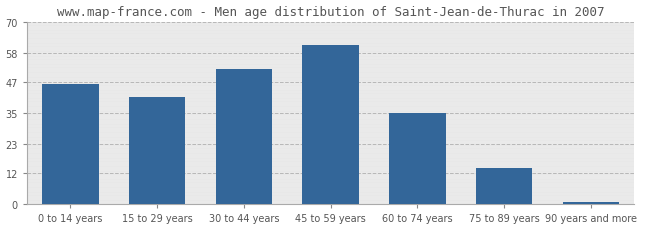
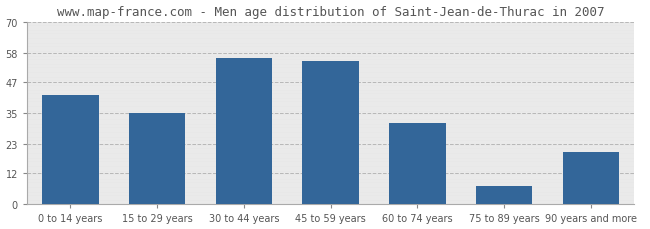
0 to 14 years: 46 -> 42
15 to 29 years: 41 -> 35
30 to 44 years: 52 -> 56
45 to 59 years: 61 -> 55
60 to 74 years: 35 -> 31
75 to 89 years: 14 -> 7
90 years and more: 1 -> 20
